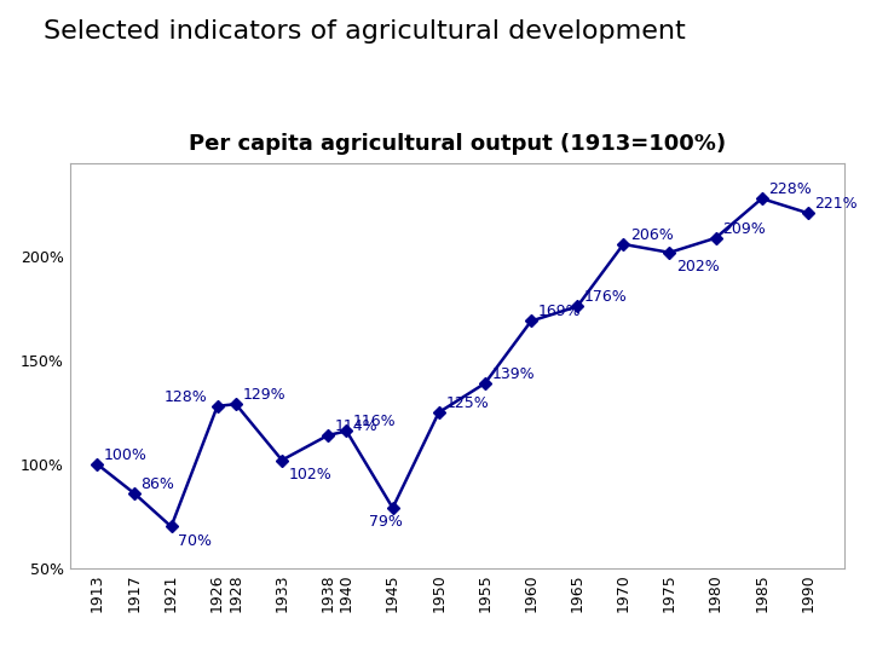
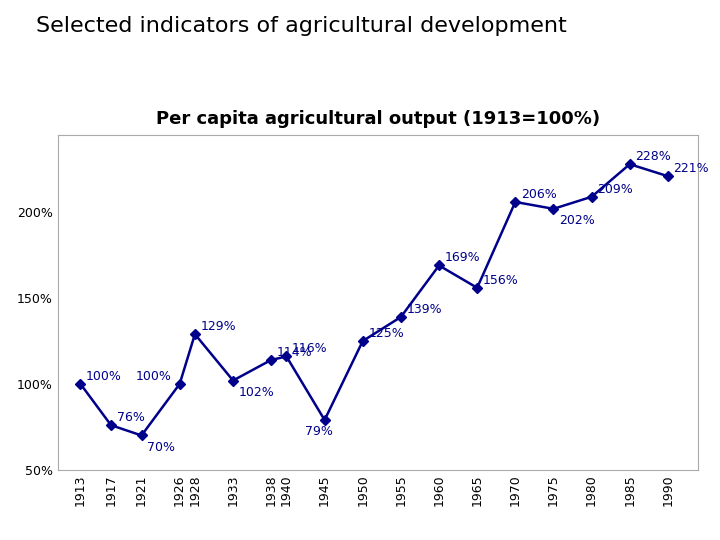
1917: 86% -> 76%
1926: 128% -> 100%
1965: 176% -> 156%
